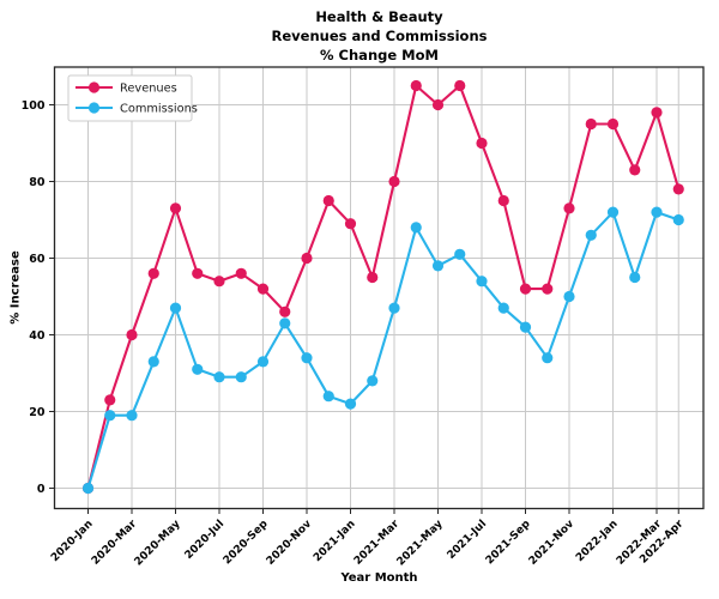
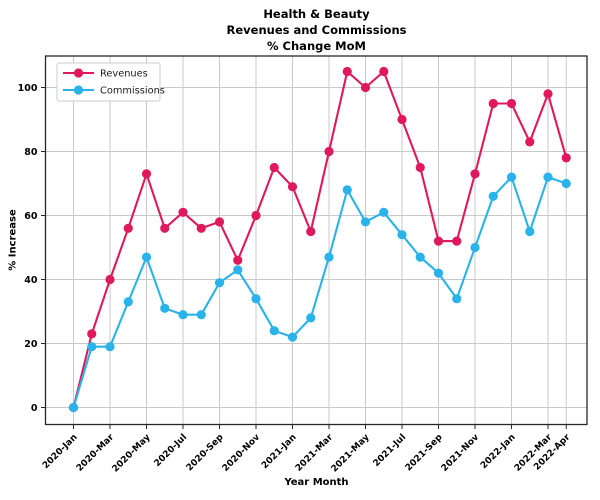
Revenues/2020-Jul: 54 -> 61
Revenues/2020-Sep: 52 -> 58
Commissions/2020-Sep: 33 -> 39
